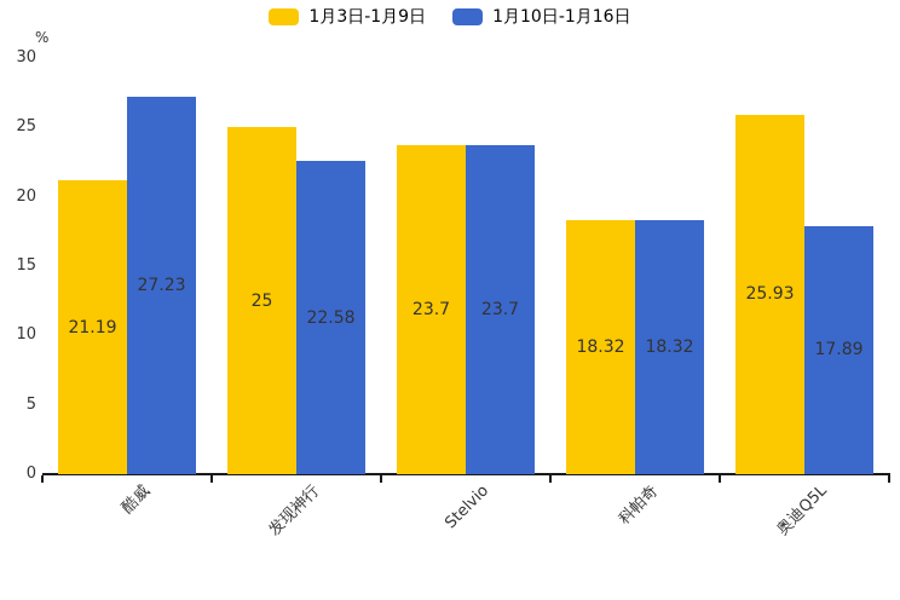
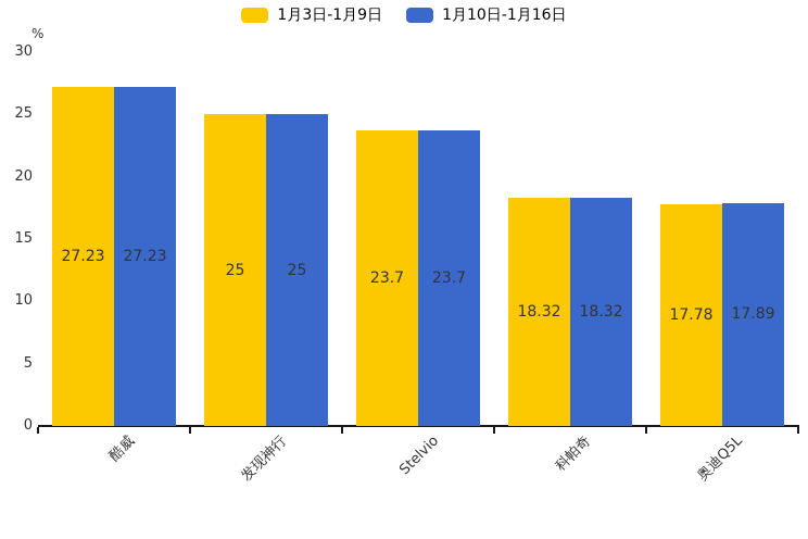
1月3日-1月9日/酷威: 21.19 -> 27.23
1月10日-1月16日/发现神行: 22.58 -> 25
1月3日-1月9日/奥迪Q5L: 25.93 -> 17.78
